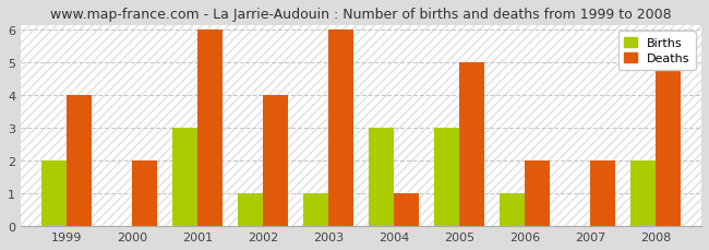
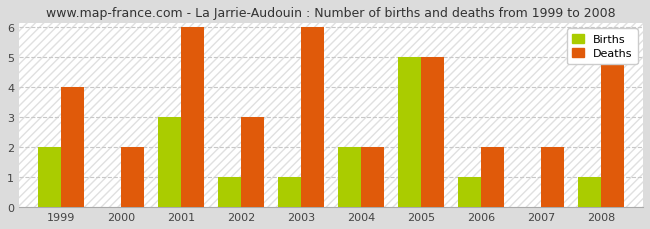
Deaths/2002: 4 -> 3
Births/2004: 3 -> 2
Deaths/2004: 1 -> 2
Births/2005: 3 -> 5
Births/2008: 2 -> 1
